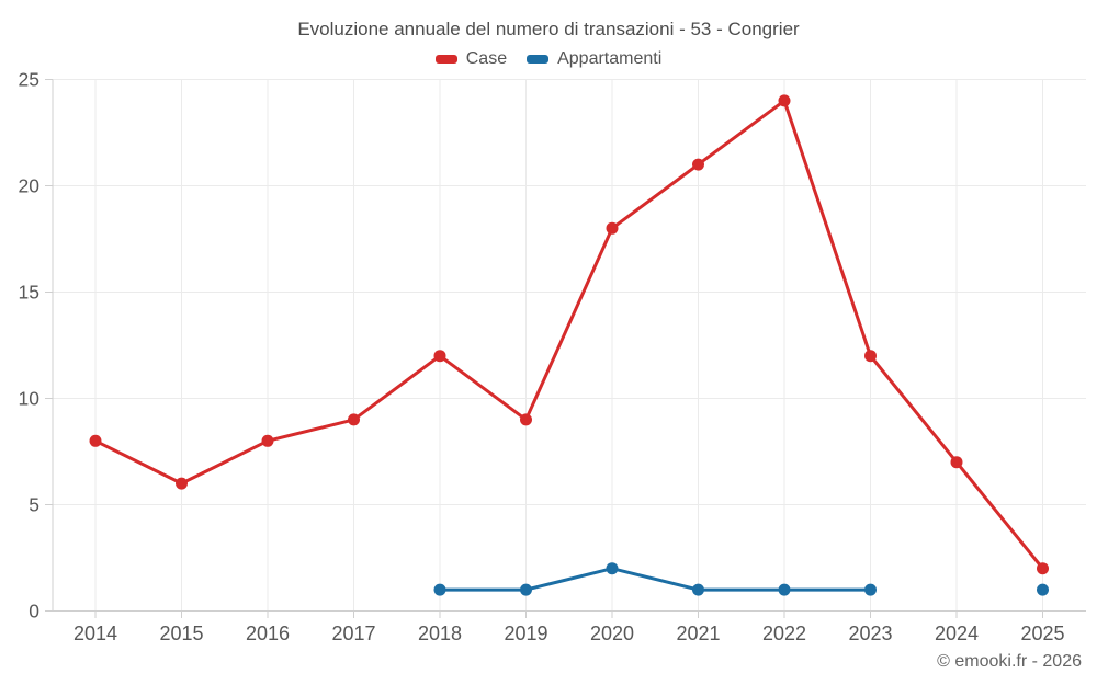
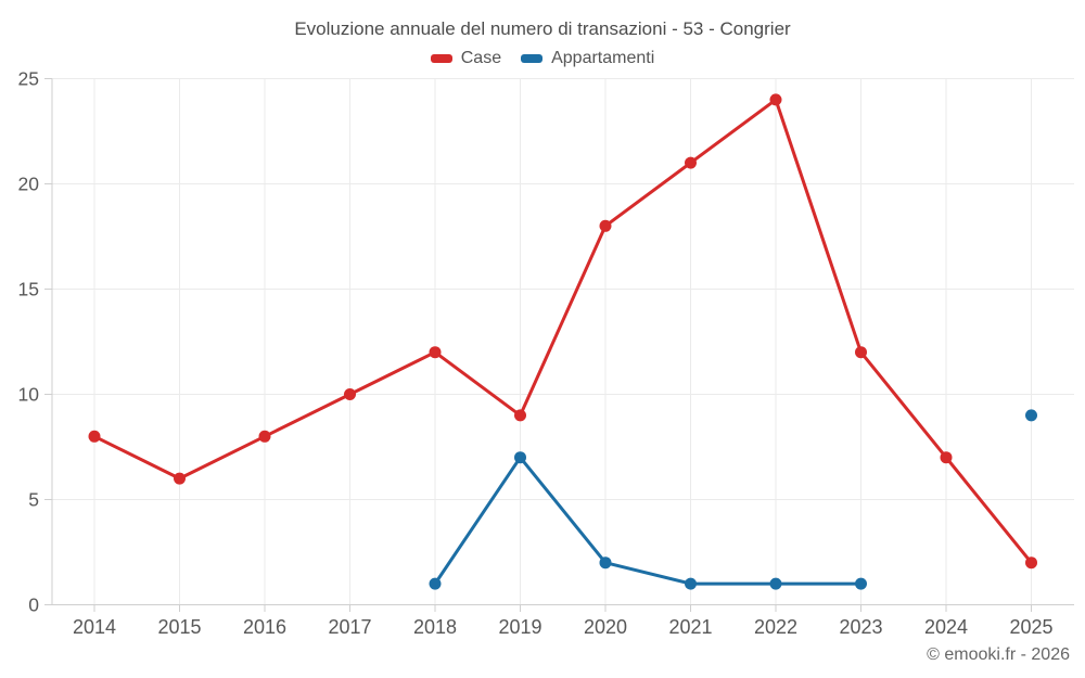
Case/2017: 9 -> 10
Appartamenti/2019: 1 -> 7
Appartamenti/2025: 1 -> 9
